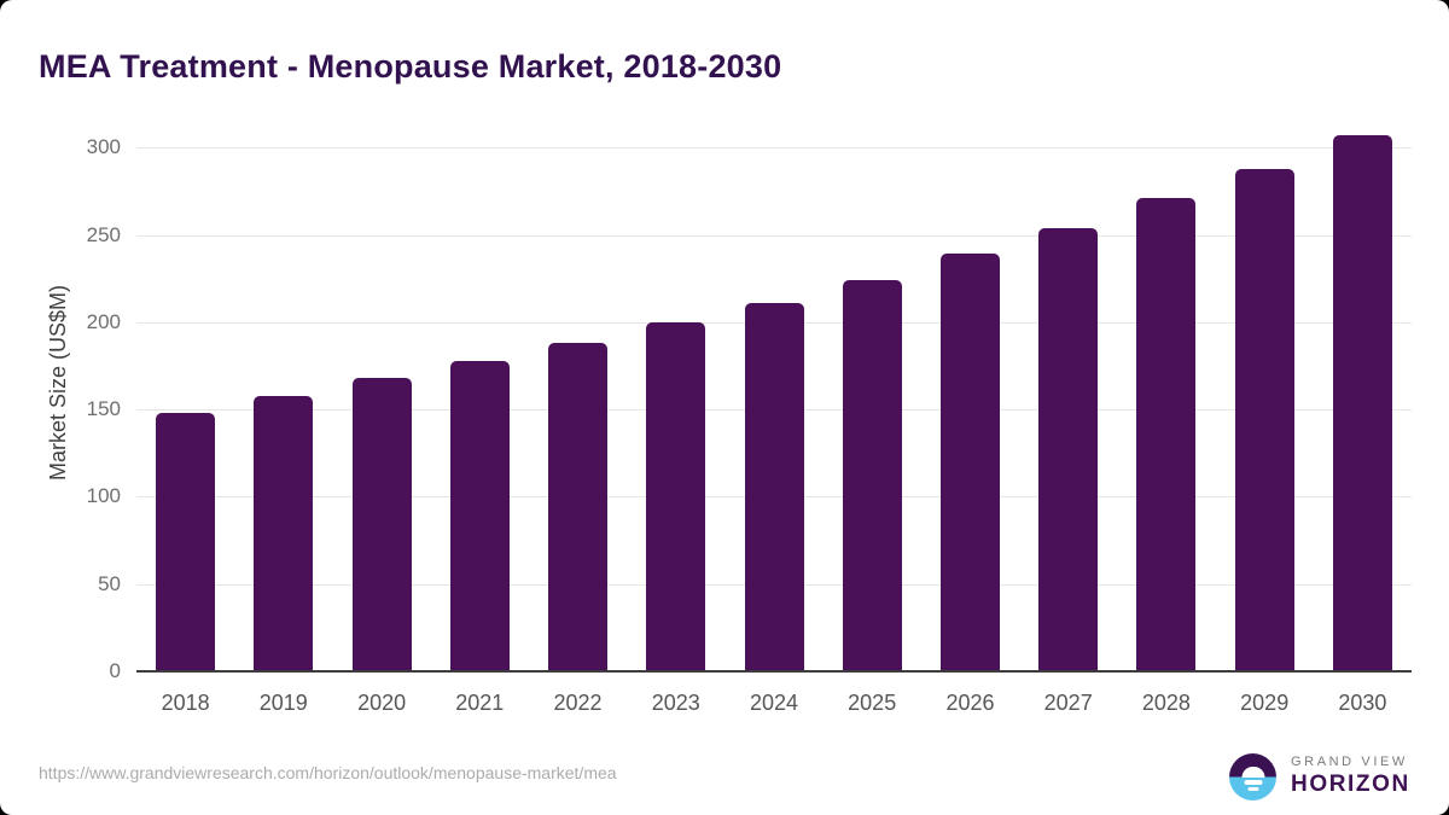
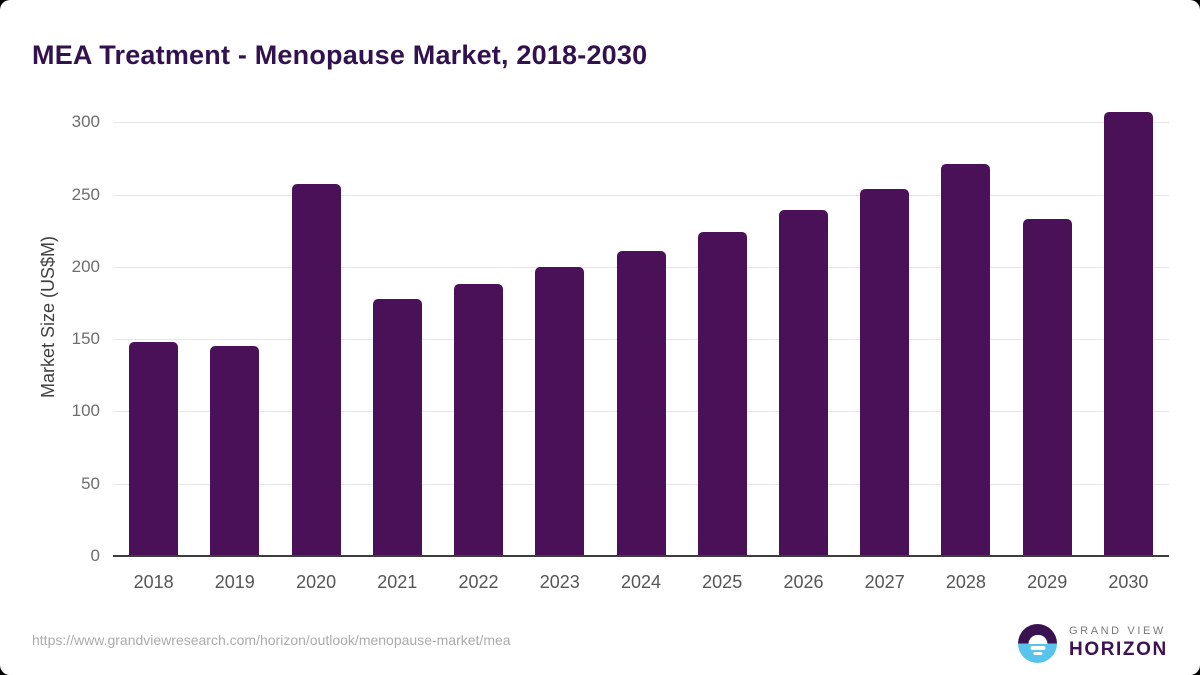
2019: 158 -> 145
2020: 168 -> 257
2029: 288 -> 233
